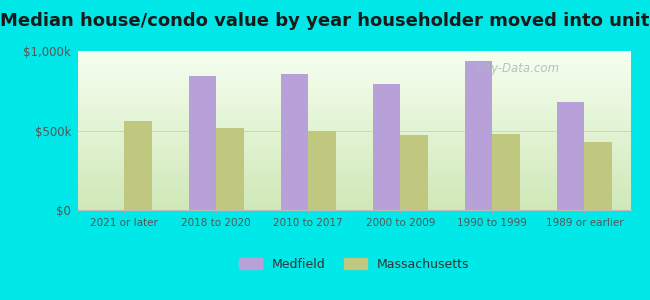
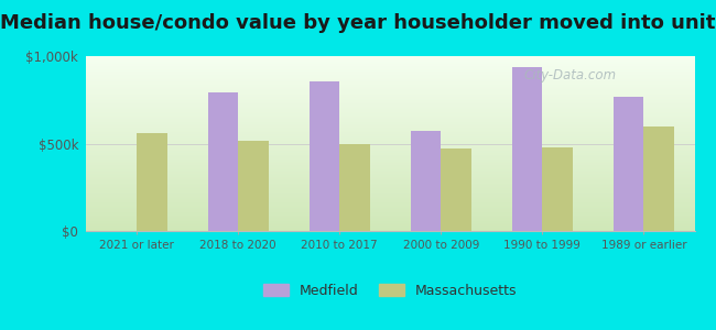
Medfield/2018 to 2020: $840k -> $790k
Medfield/2000 to 2009: $790k -> $570k
Medfield/1989 or earlier: $680k -> $770k
Massachusetts/1989 or earlier: $420k -> $600k
